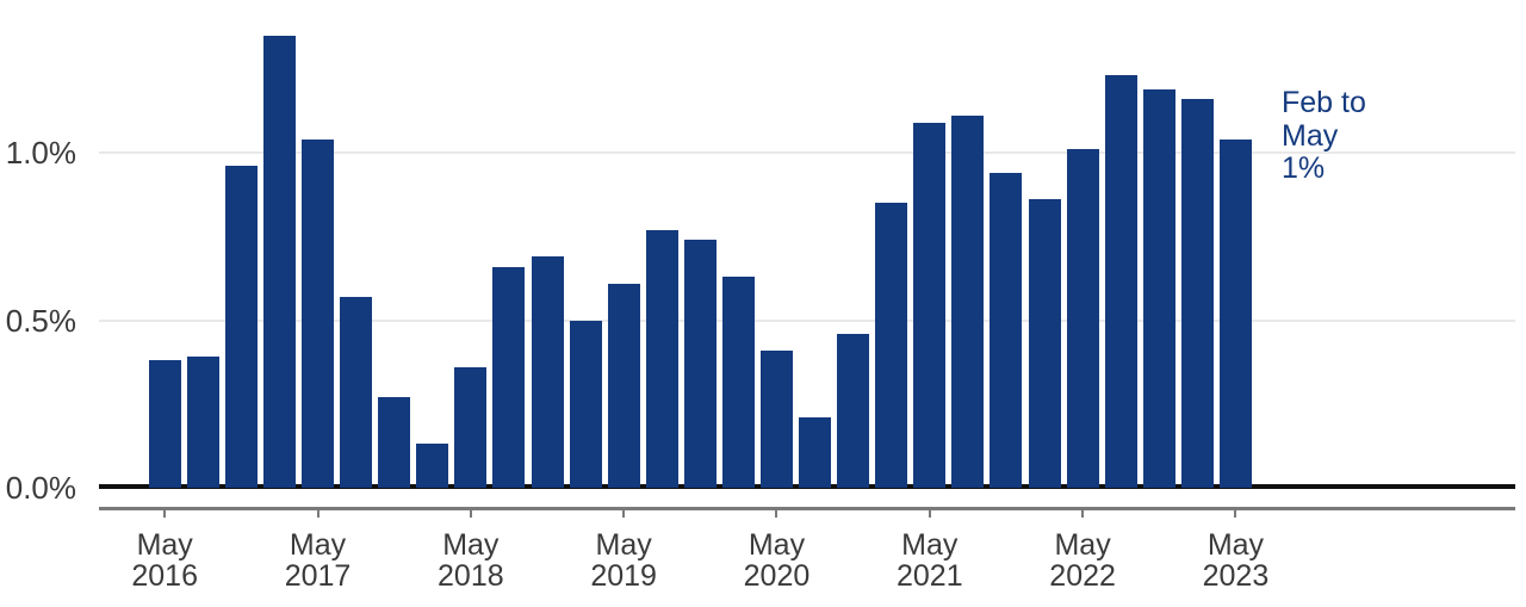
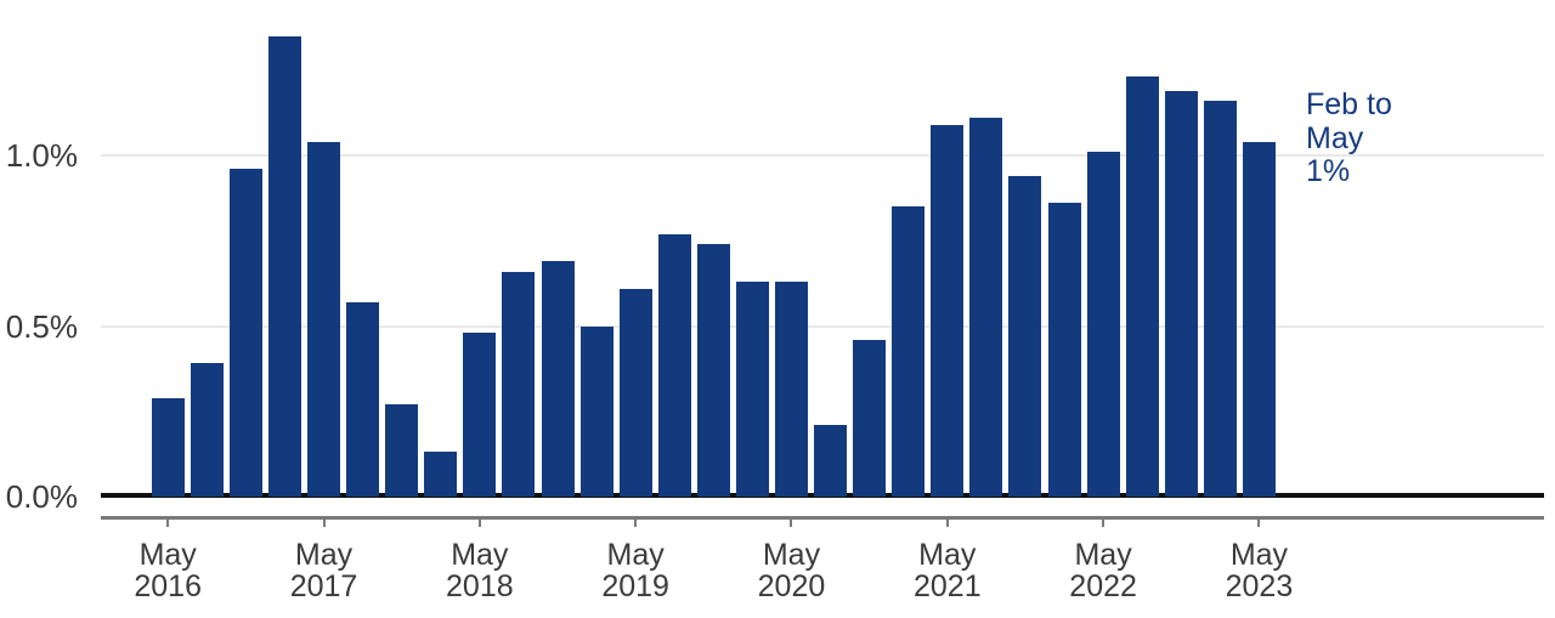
May 2016: 0.38% -> 0.29%
May 2018: 0.36% -> 0.48%
May 2020: 0.41% -> 0.63%
